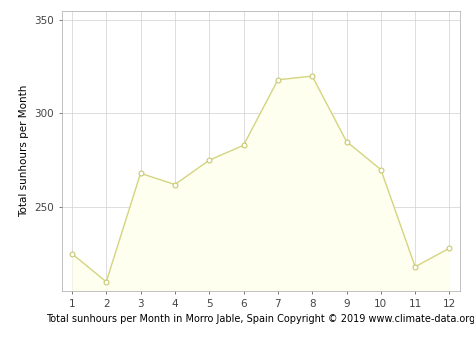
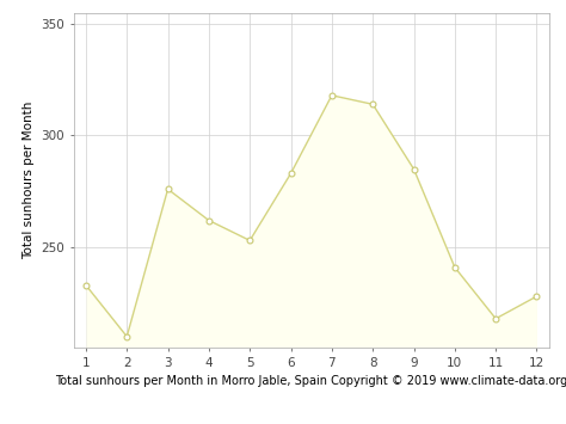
1: 225 -> 233
3: 268 -> 276
5: 275 -> 253
8: 320 -> 314
10: 270 -> 241
